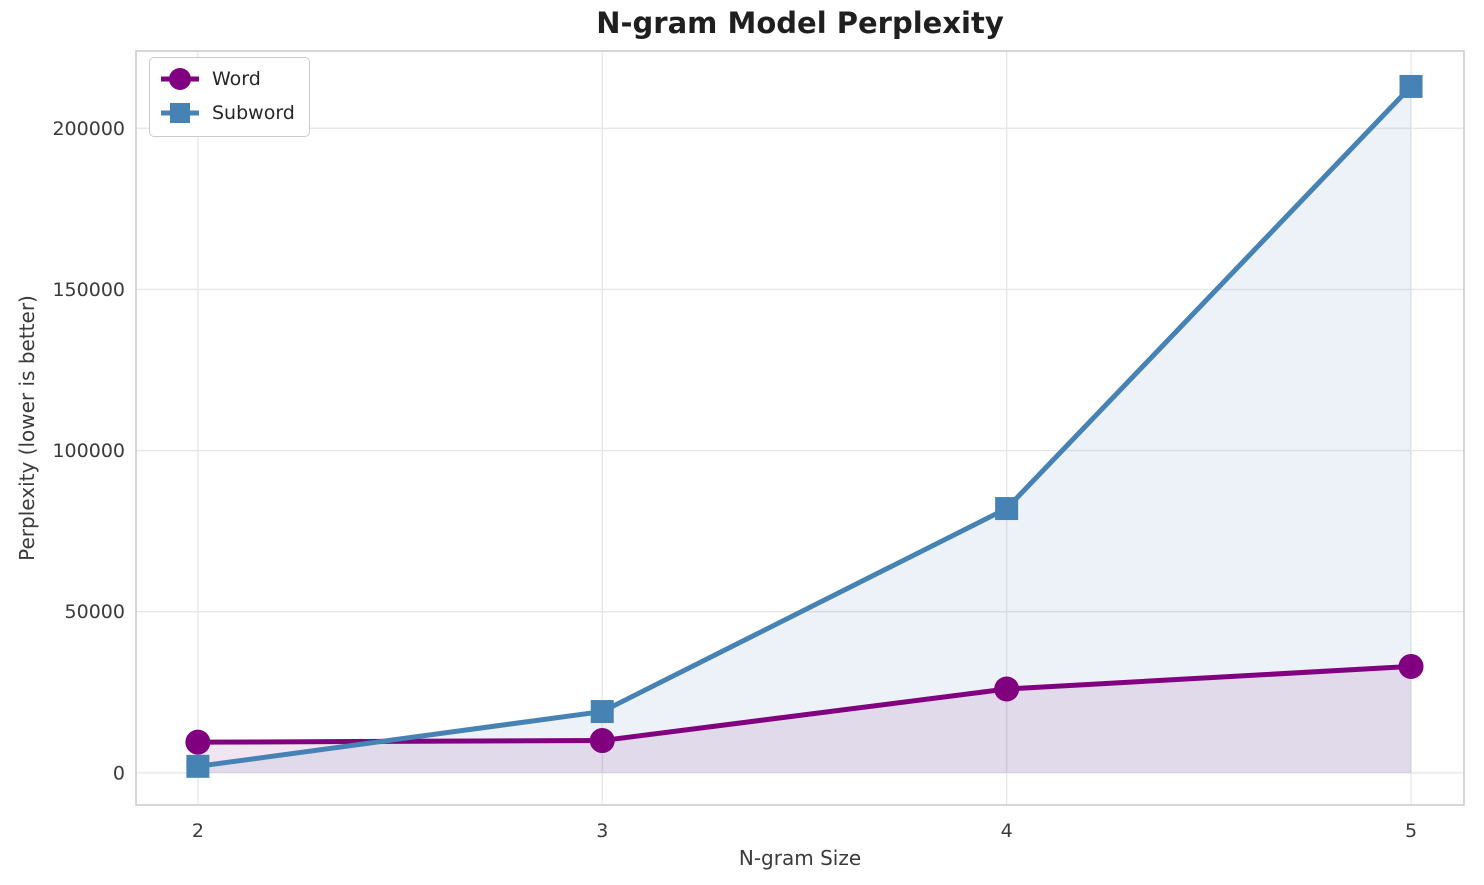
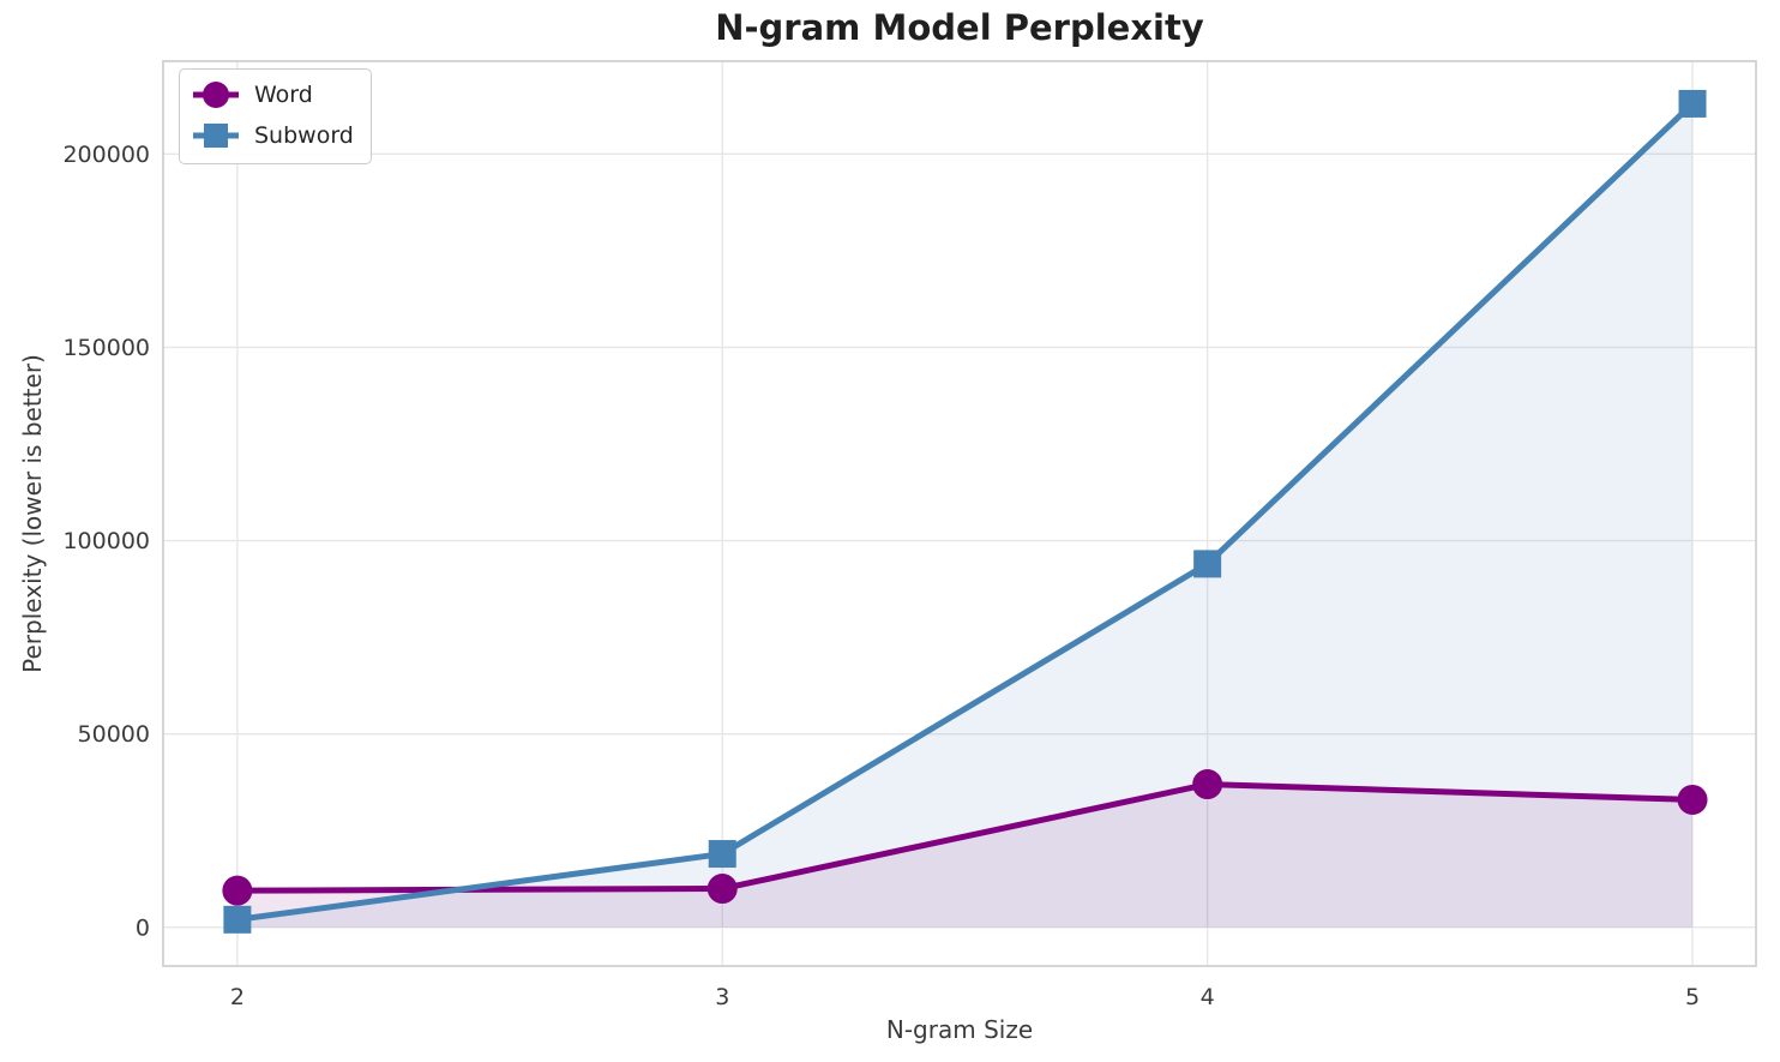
Word/4: 26000 -> 37000
Subword/4: 82000 -> 94000
